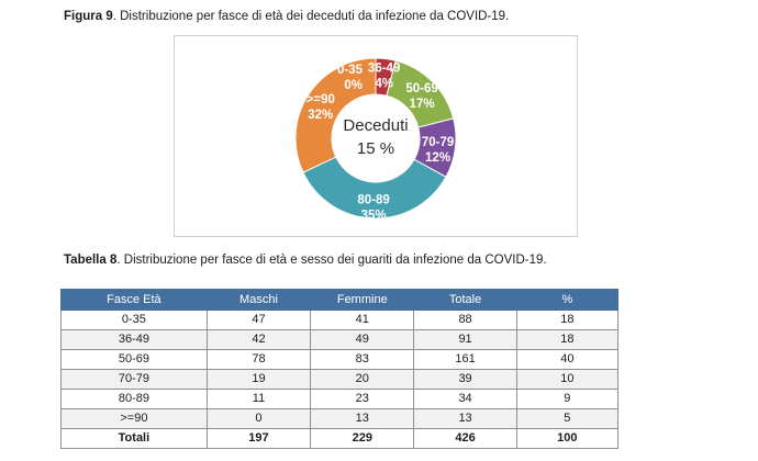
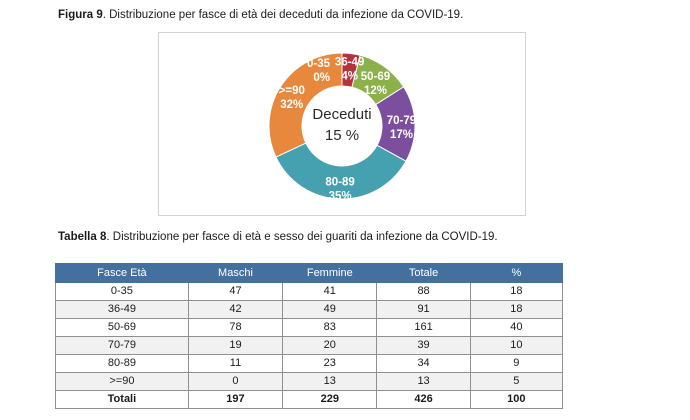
50-69: 17% -> 12%
70-79: 12% -> 17%
